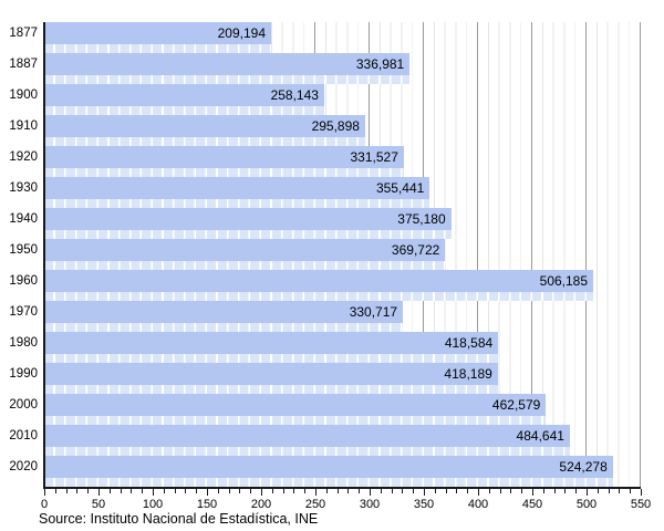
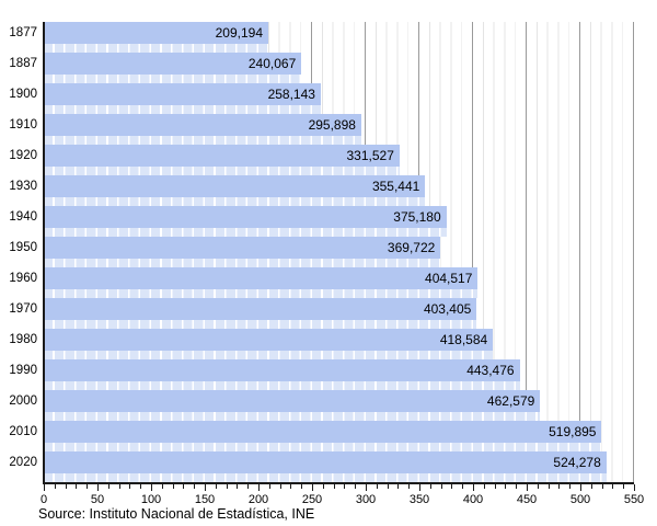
1887: 336,981 -> 240,067
1960: 506,185 -> 404,517
1970: 330,717 -> 403,405
1990: 418,189 -> 443,476
2010: 484,641 -> 519,895
